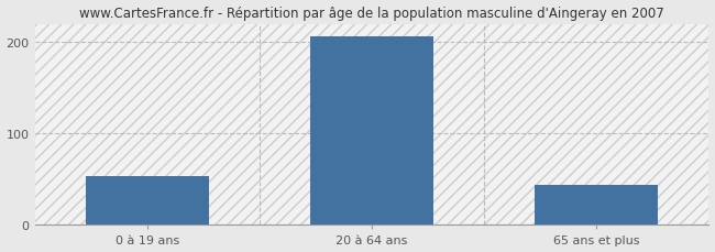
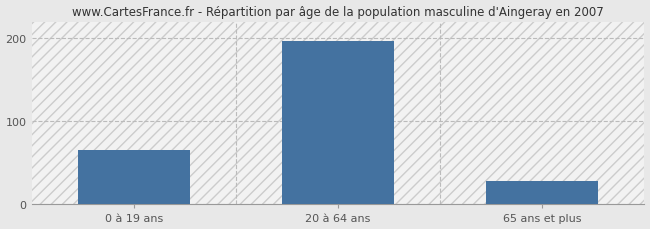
0 à 19 ans: 54 -> 65
20 à 64 ans: 206 -> 197
65 ans et plus: 44 -> 28
